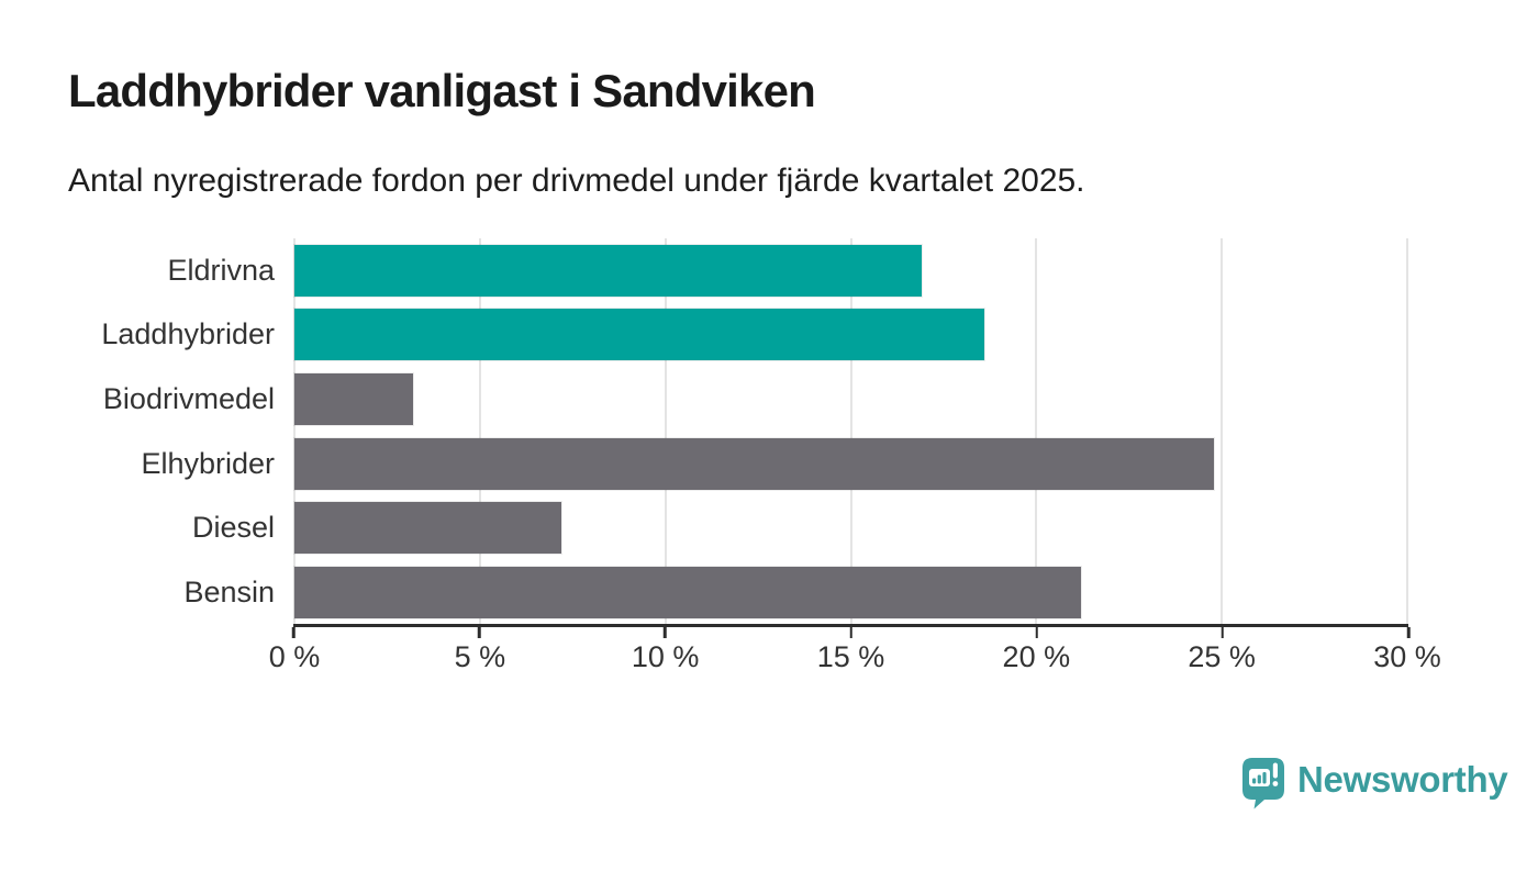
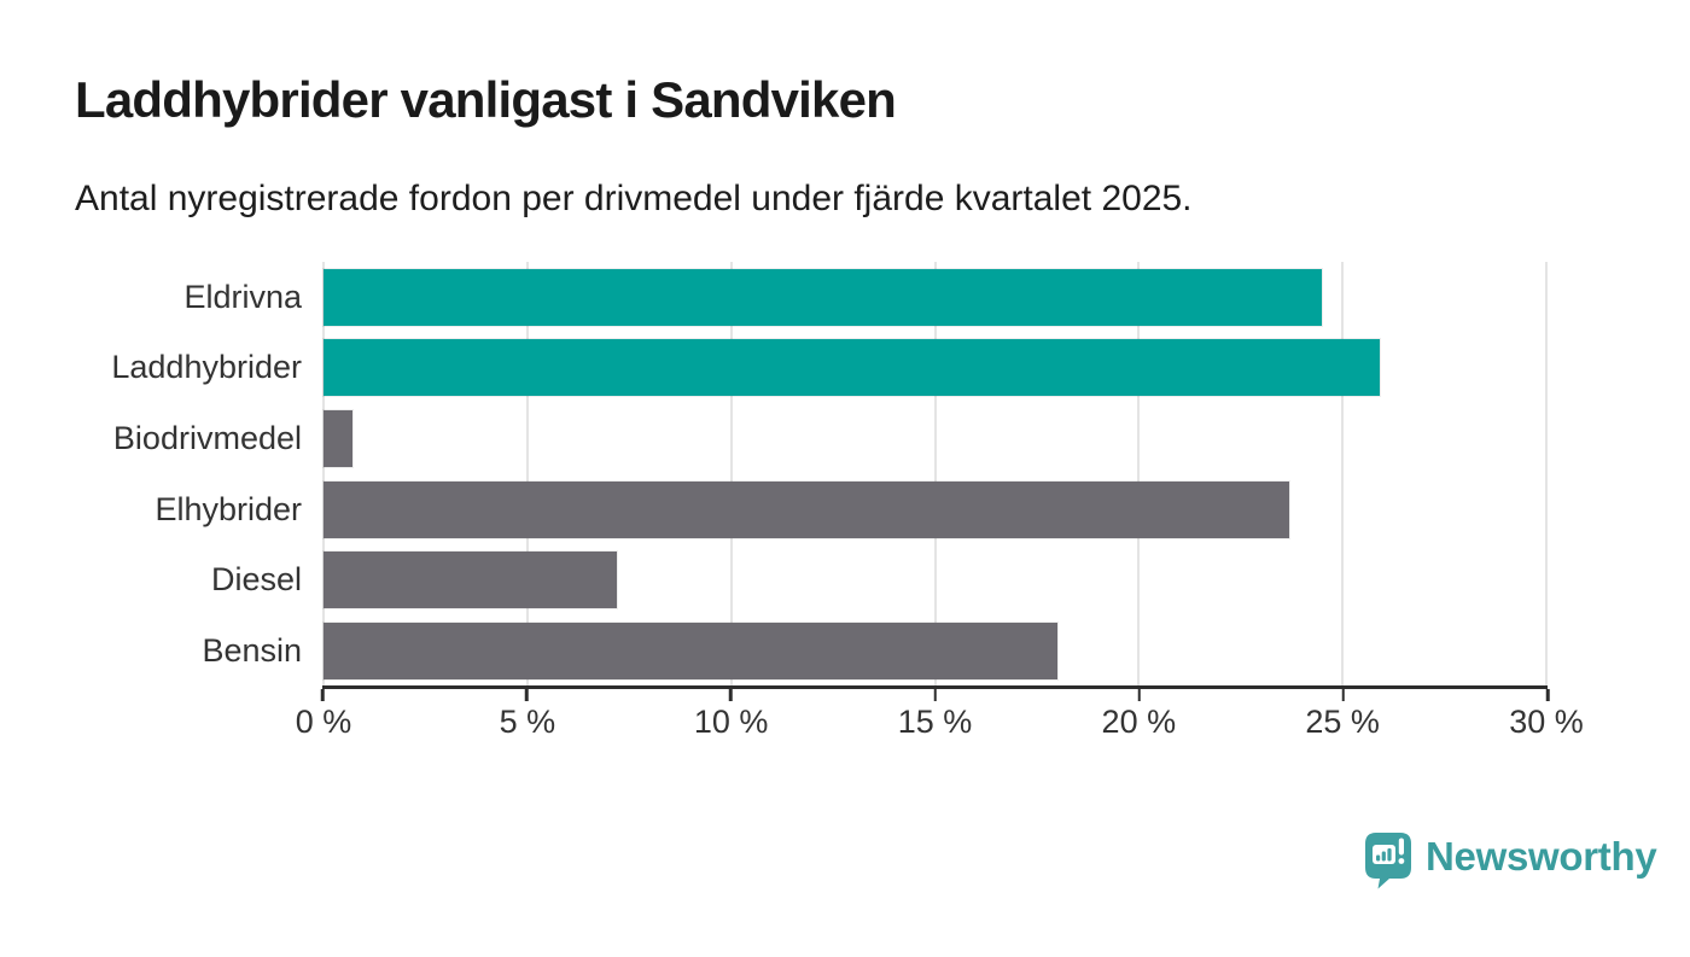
Eldrivna: 16.9% -> 24.5%
Laddhybrider: 18.6% -> 25.9%
Biodrivmedel: 3.2% -> 0.7%
Elhybrider: 24.8% -> 23.7%
Bensin: 21.2% -> 18.0%
